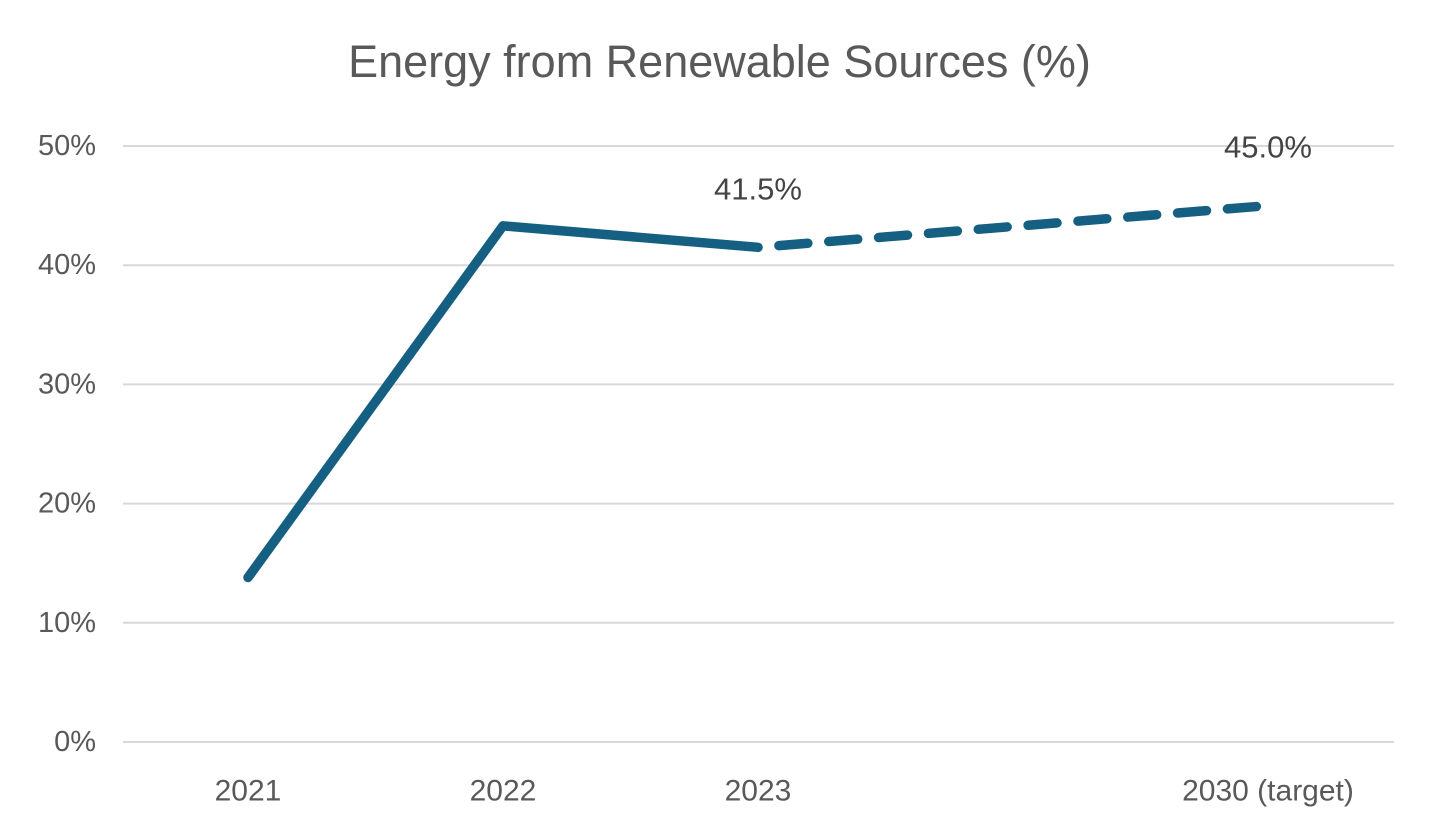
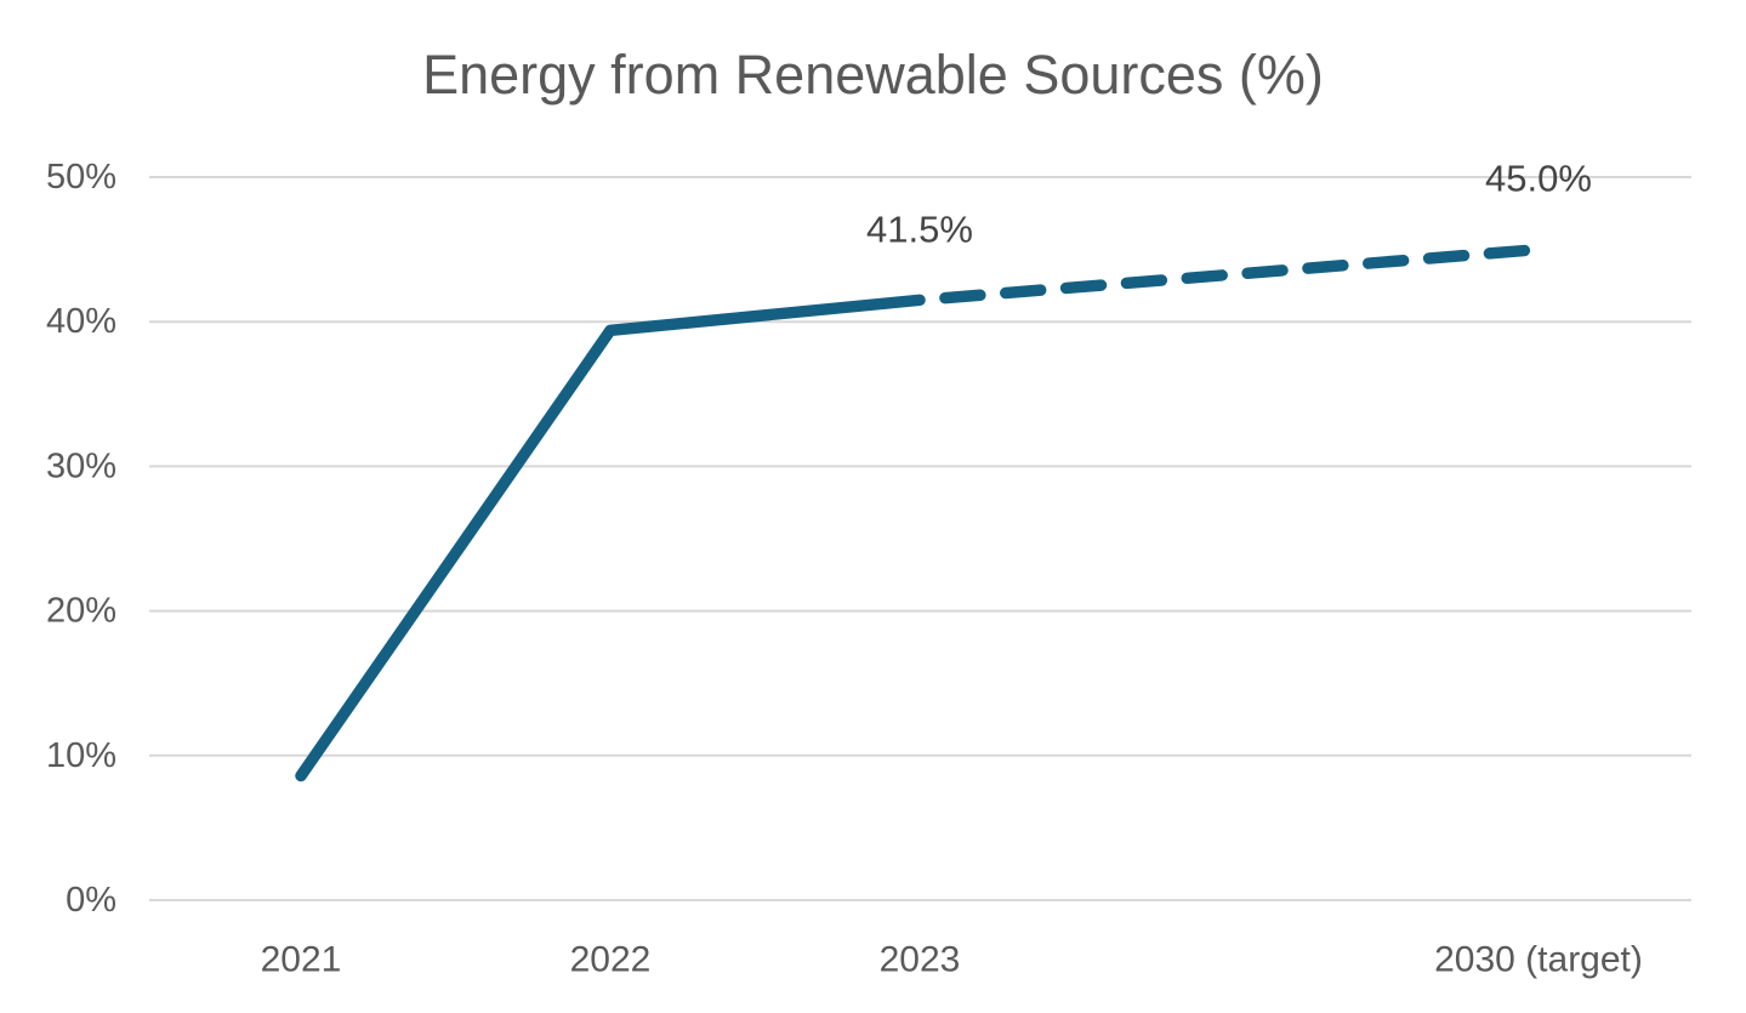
2021: 13.8% -> 8.6%
2022: 43.3% -> 39.4%
